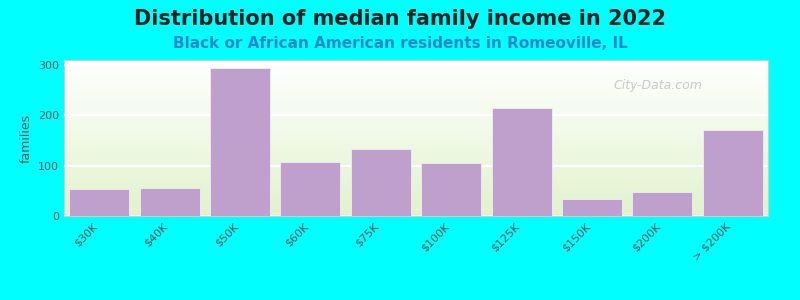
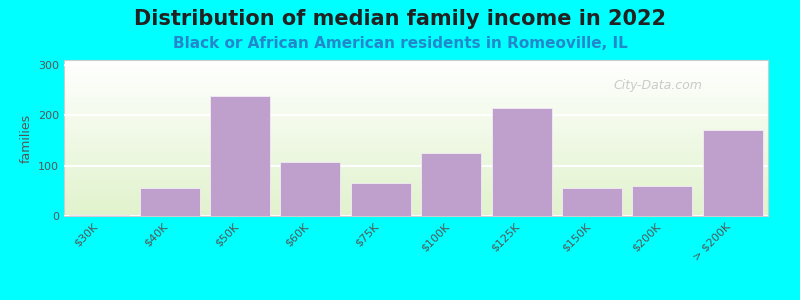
$30K: 54 -> 2
$50K: 294 -> 238
$75K: 134 -> 65
$100K: 106 -> 125
$150K: 34 -> 55
$200K: 48 -> 60
